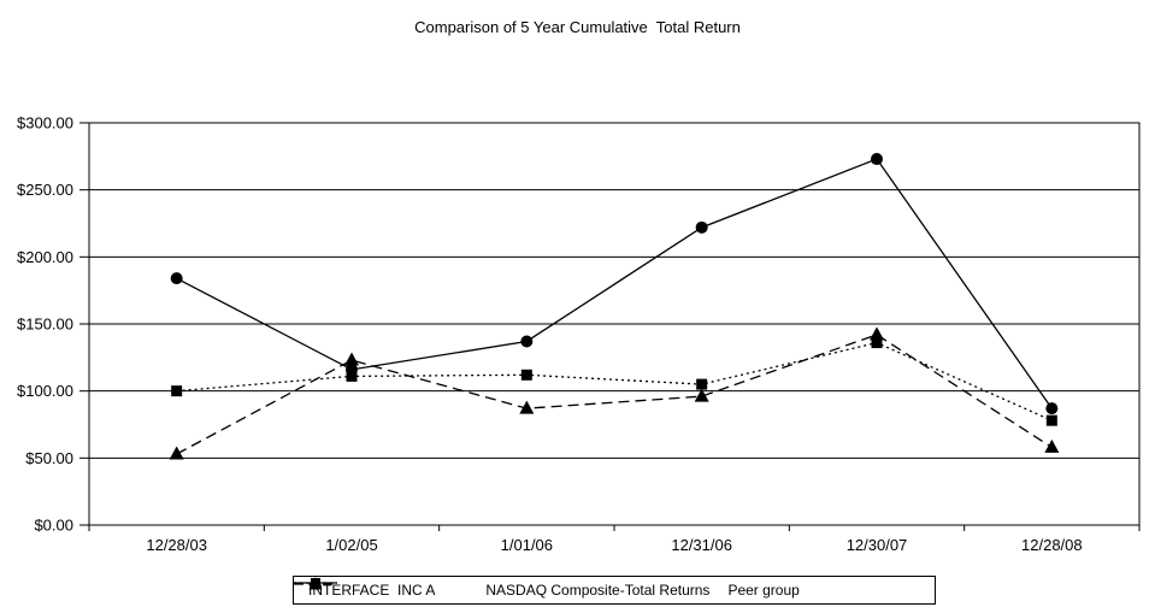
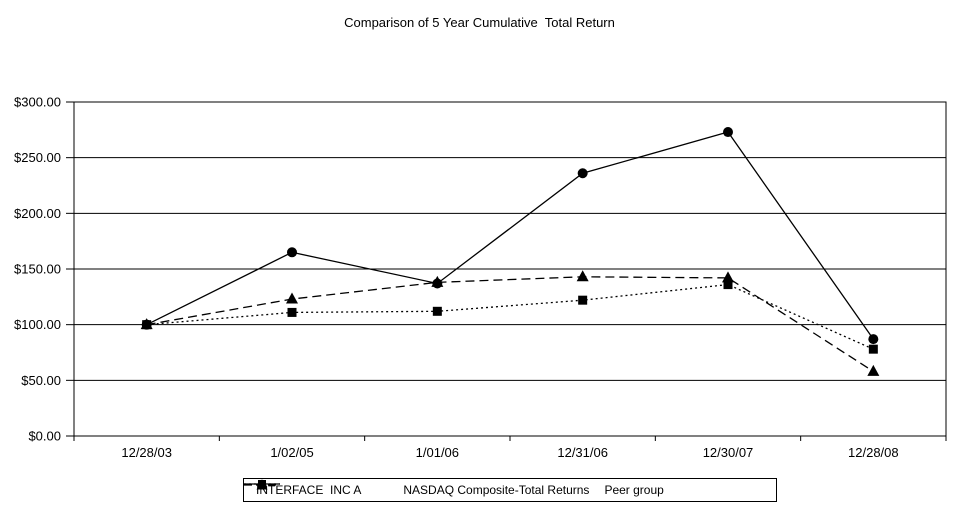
INTERFACE INC A/12/28/03: $184 -> $100
Peer group/12/28/03: $53 -> $100
INTERFACE INC A/1/02/05: $116 -> $165
Peer group/1/01/06: $87 -> $138
INTERFACE INC A/12/31/06: $222 -> $236
NASDAQ Composite-Total Returns/12/31/06: $105 -> $122
Peer group/12/31/06: $96 -> $143
